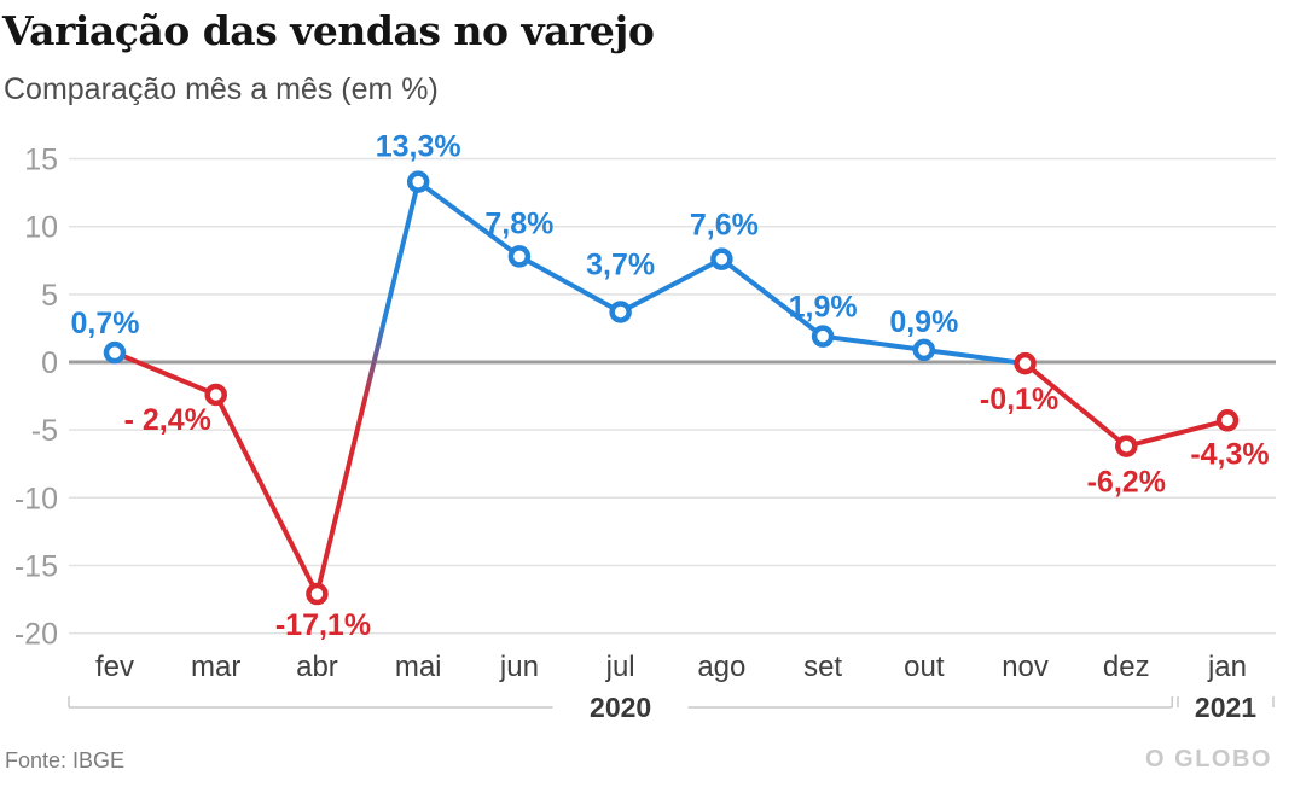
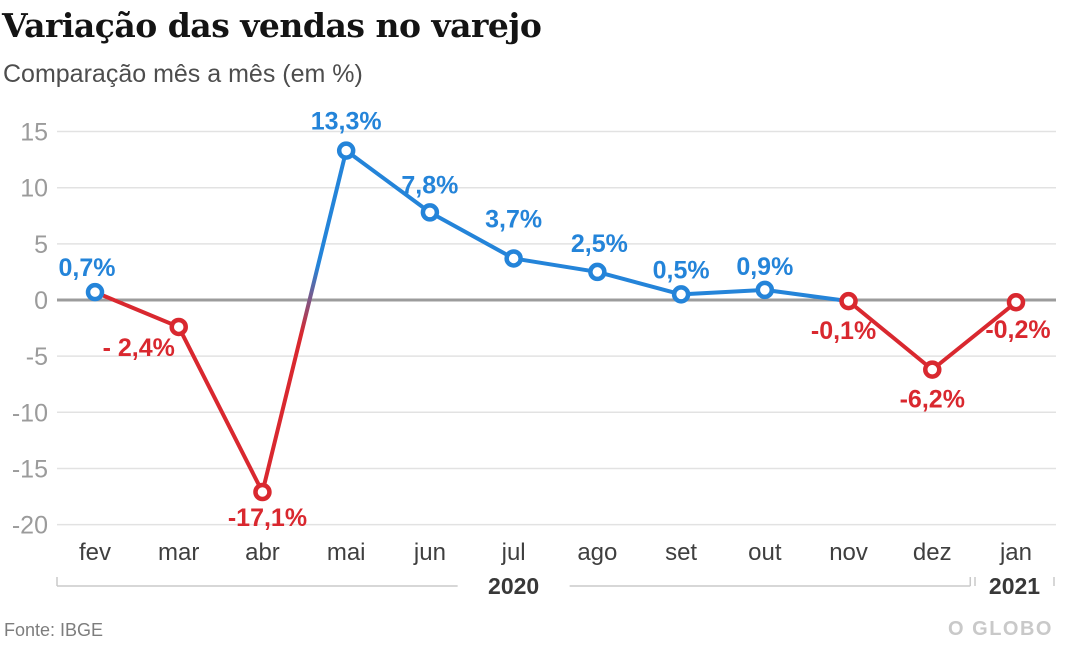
ago: 7,6% -> 2,5%
set: 1,9% -> 0,5%
jan: -4,3% -> -0,2%
